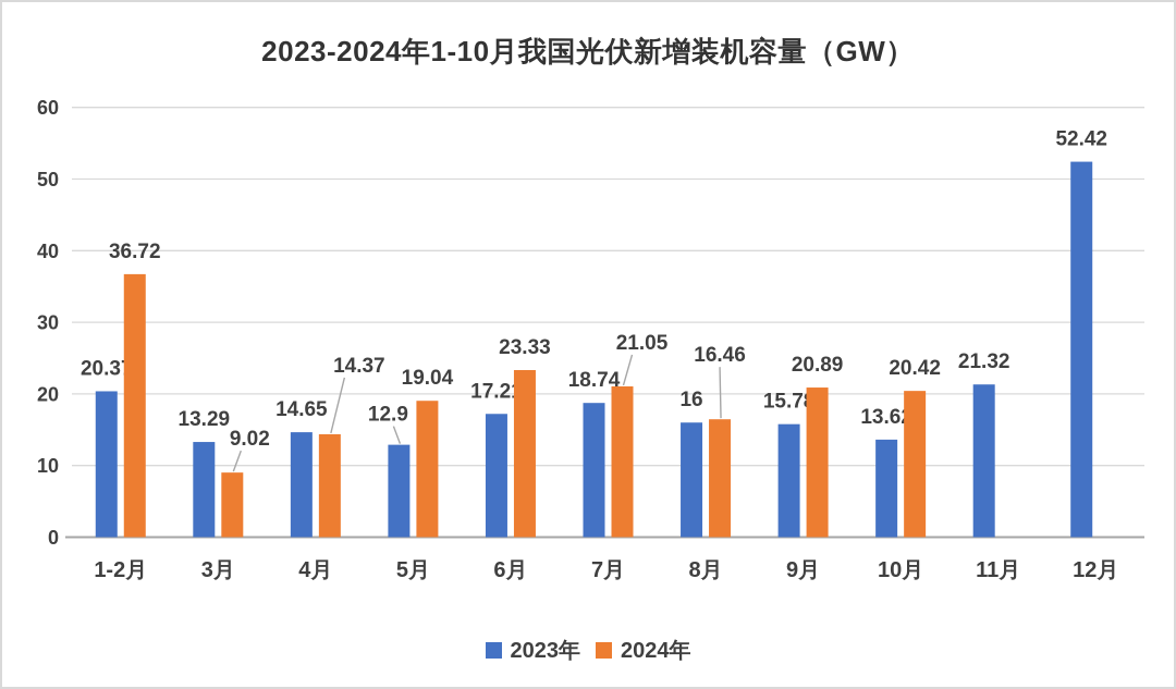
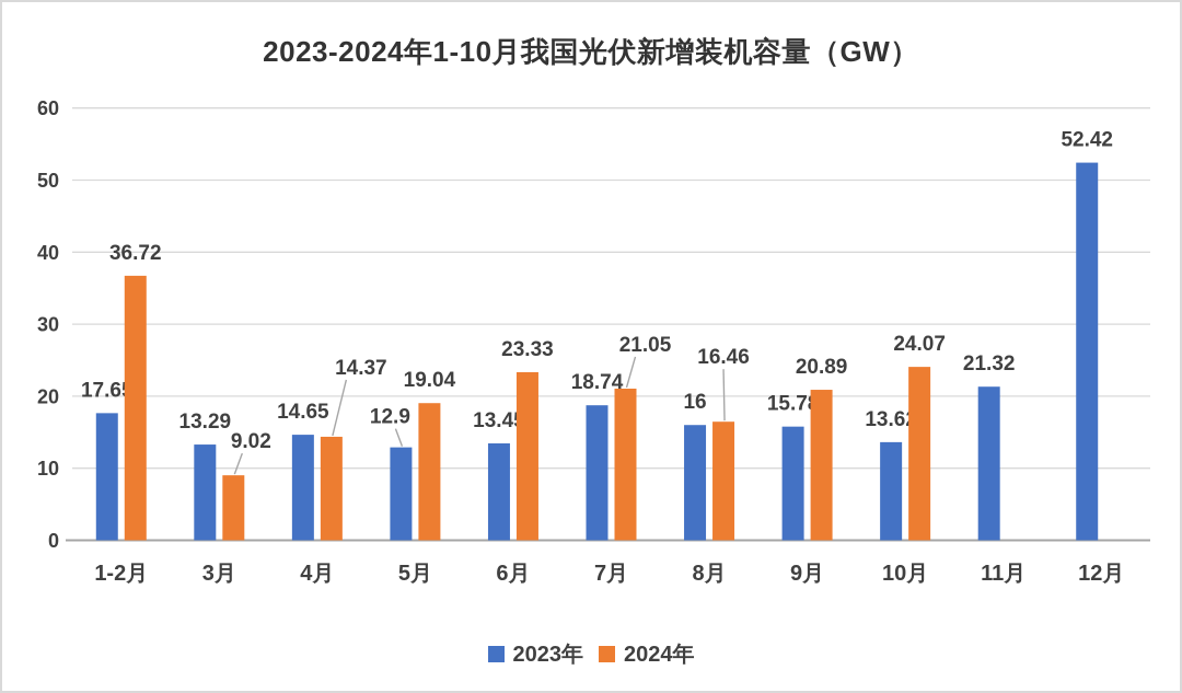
2023年/1-2月: 20.37 -> 17.65
2023年/6月: 17.21 -> 13.45
2024年/10月: 20.42 -> 24.07
